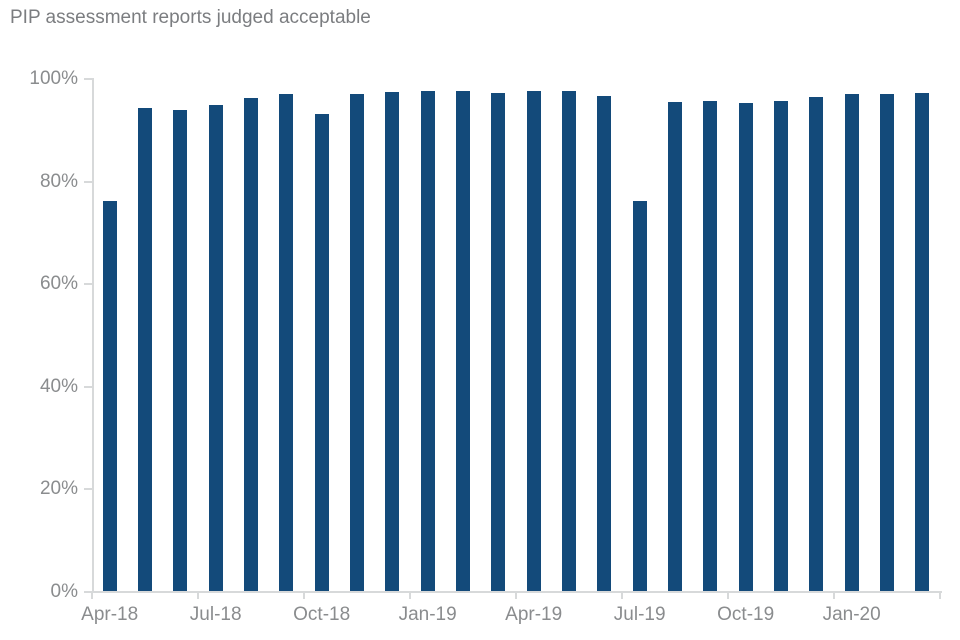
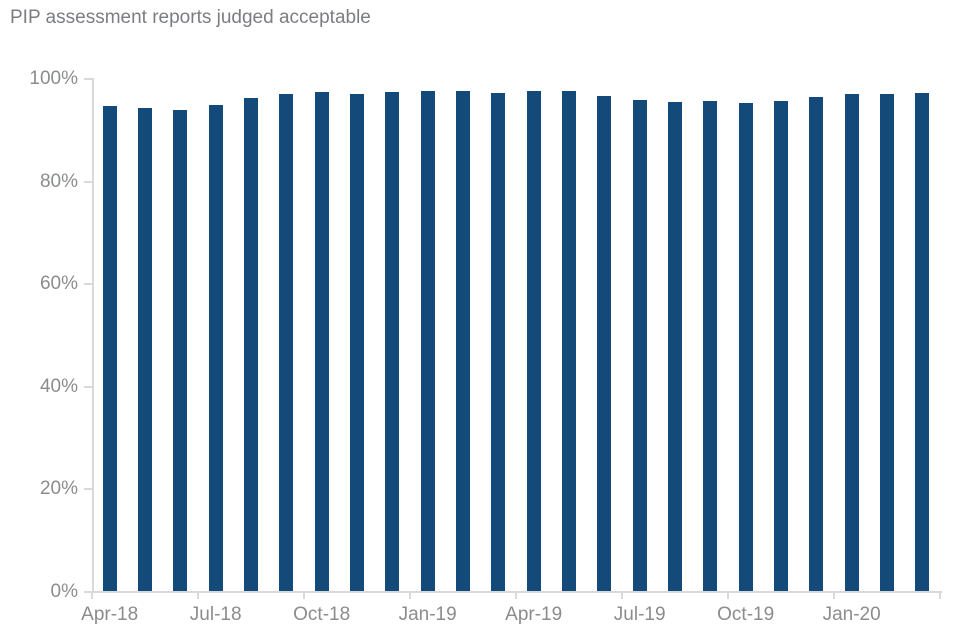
Apr-18: 76% -> 95%
Oct-18: 93% -> 97%
Jul-19: 76% -> 96%
